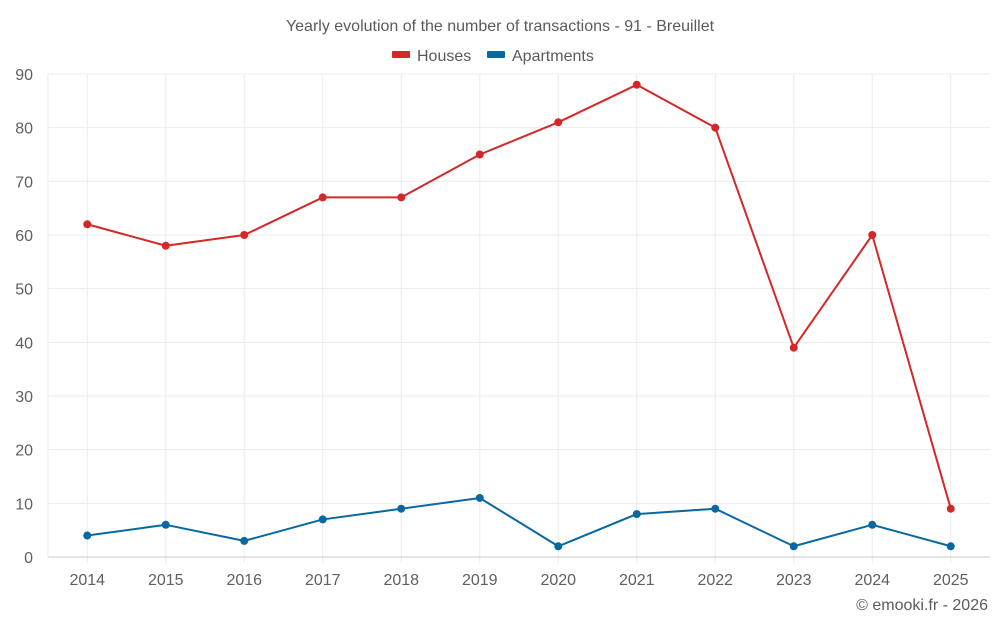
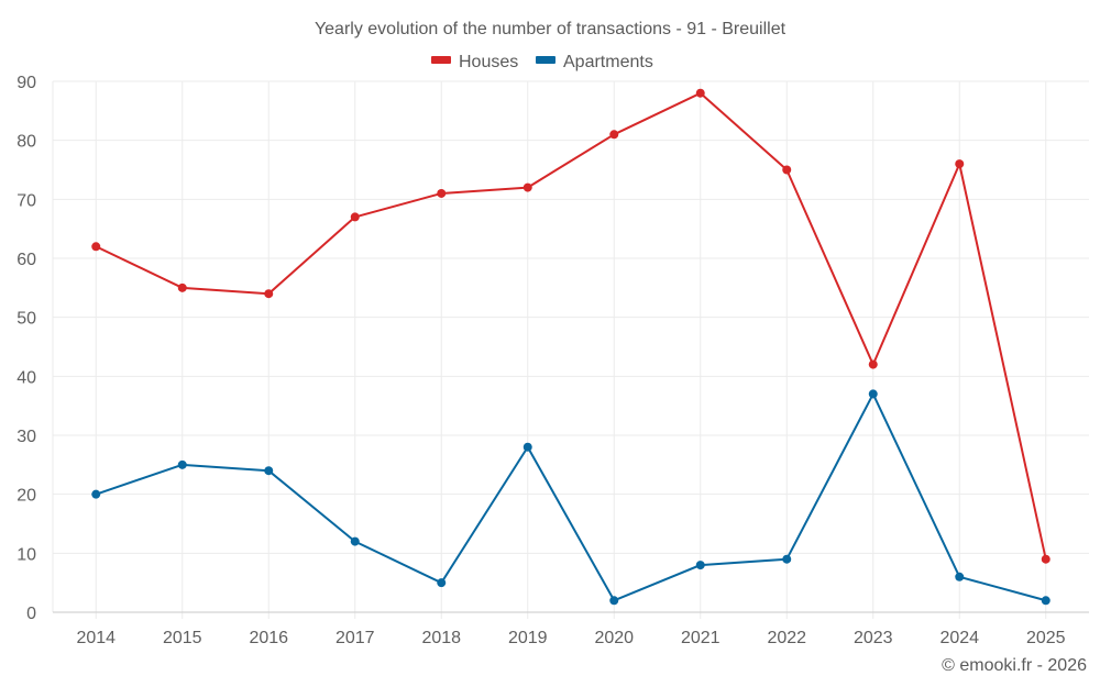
Apartments/2014: 4 -> 20
Houses/2015: 58 -> 55
Apartments/2015: 6 -> 25
Houses/2016: 60 -> 54
Apartments/2016: 3 -> 24
Apartments/2017: 7 -> 12
Houses/2018: 67 -> 71
Apartments/2018: 9 -> 5
Houses/2019: 75 -> 72
Apartments/2019: 11 -> 28
Houses/2022: 80 -> 75
Houses/2023: 39 -> 42
Apartments/2023: 2 -> 37
Houses/2024: 60 -> 76
